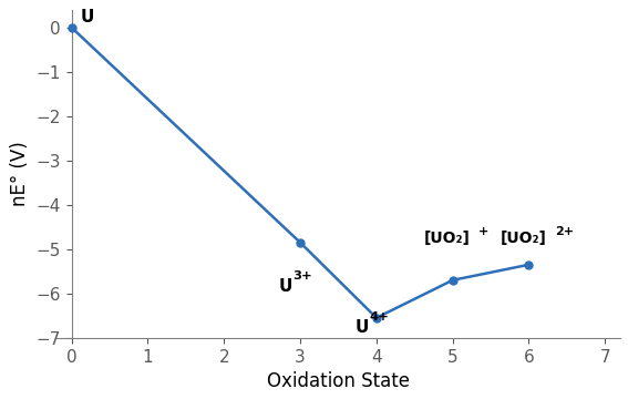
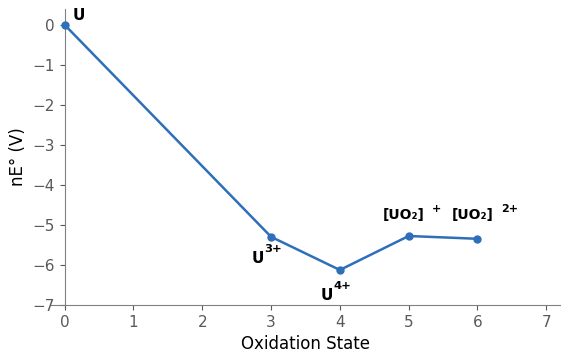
3: -4.85 -> -5.30
4: -6.55 -> -6.13
5: -5.70 -> -5.28
